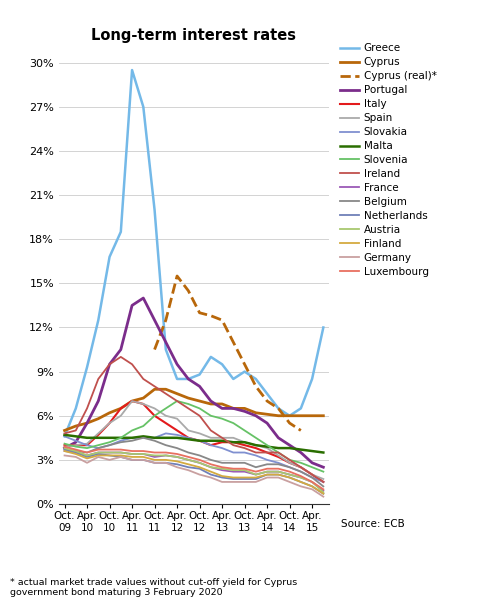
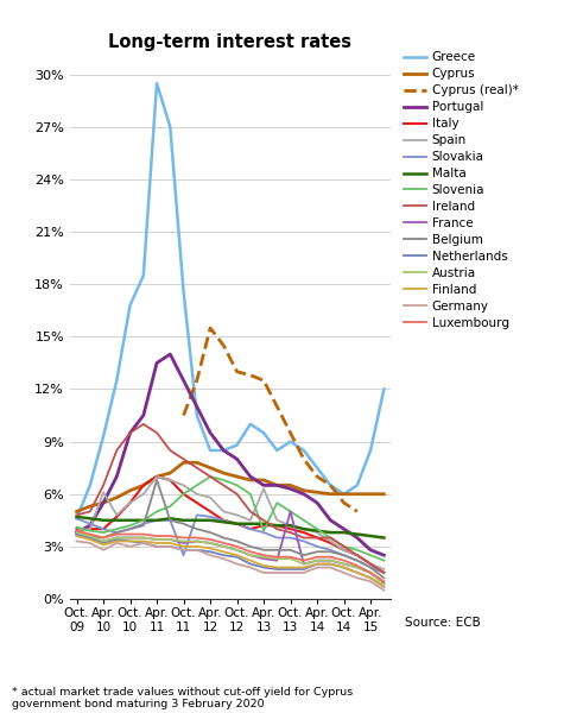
Spain/Apr. 10: 4.1% -> 6.1%
Belgium/Apr. 11: 4.3% -> 6.8%
Greece/Oct. 11: 20.0% -> 17.6%
Slovakia/Oct. 11: 4.5% -> 2.5%
Spain/Apr. 13: 4.5% -> 6.3%
Slovenia/Apr. 13: 5.8% -> 3.9%
France/Oct. 13: 2.2% -> 5.0%
